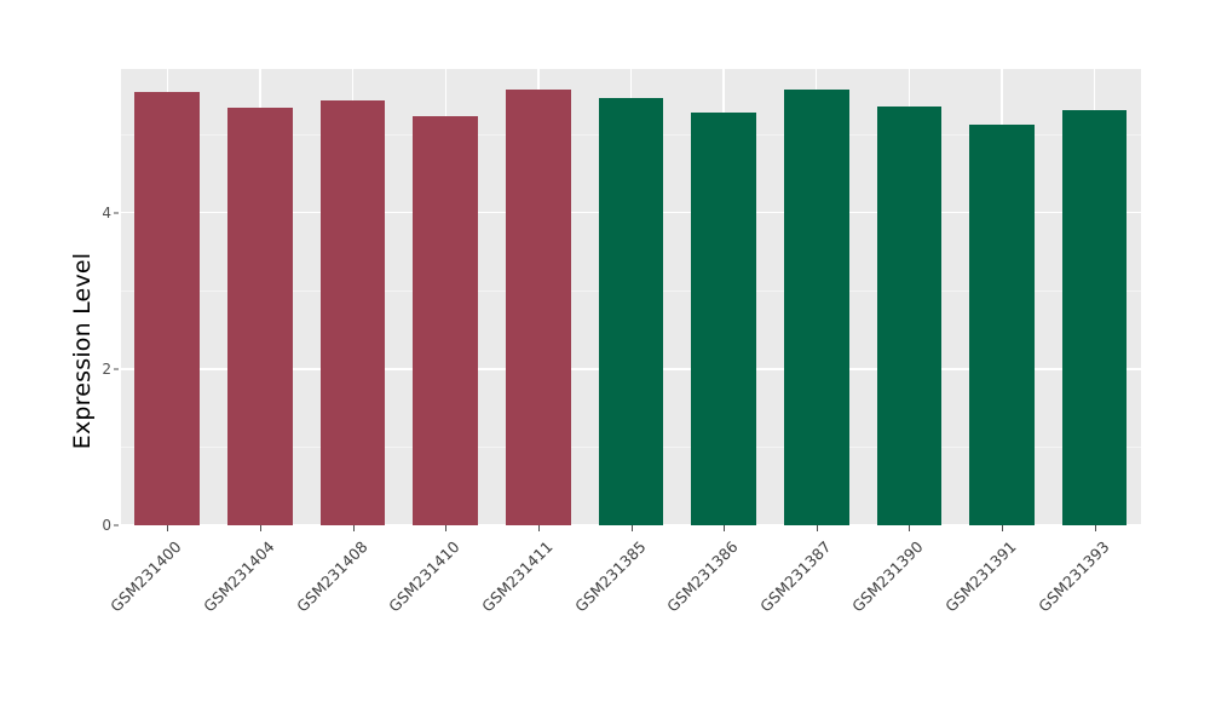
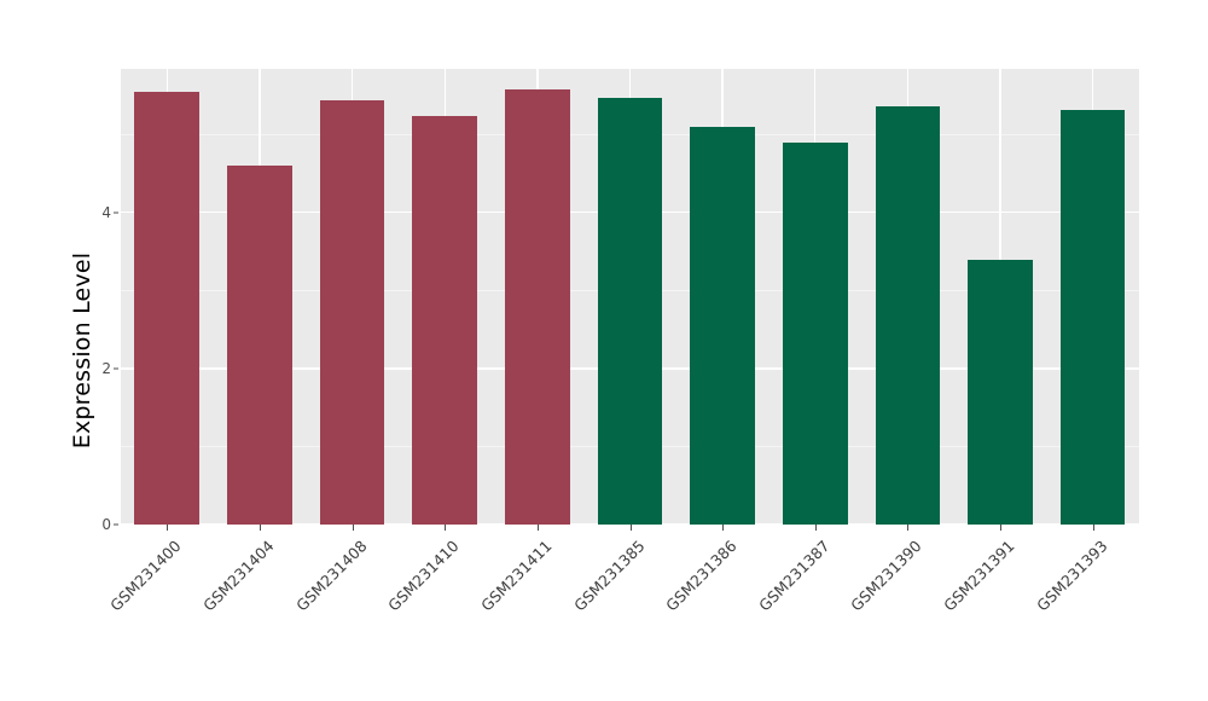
GSM231404: 5.3 -> 4.6
GSM231386: 5.3 -> 5.1
GSM231387: 5.6 -> 4.9
GSM231391: 5.1 -> 3.4
